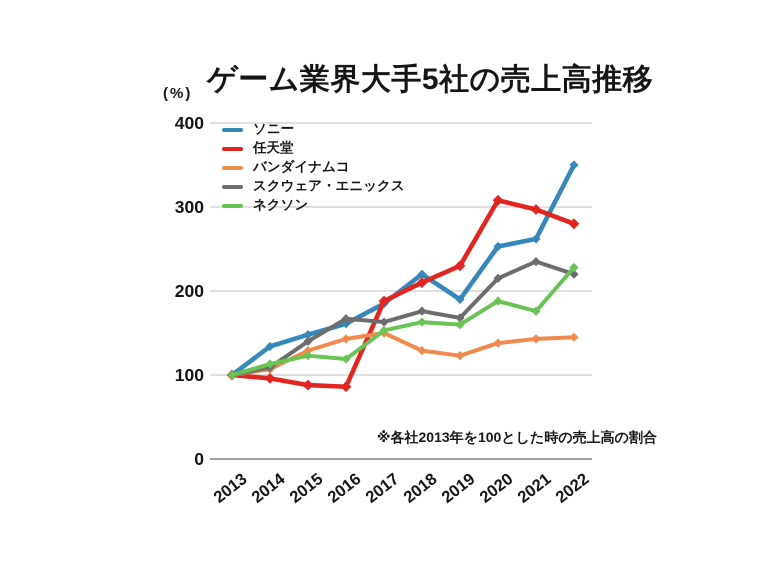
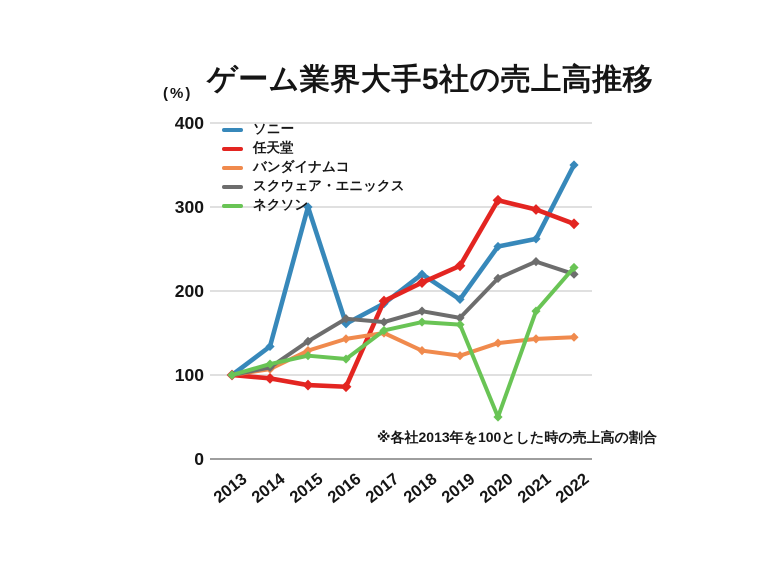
ソニー/2015: 150 -> 300
ネクソン/2020: 190 -> 50
